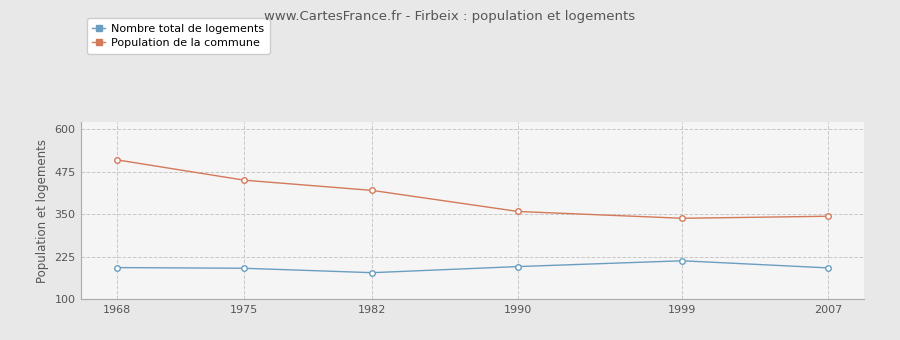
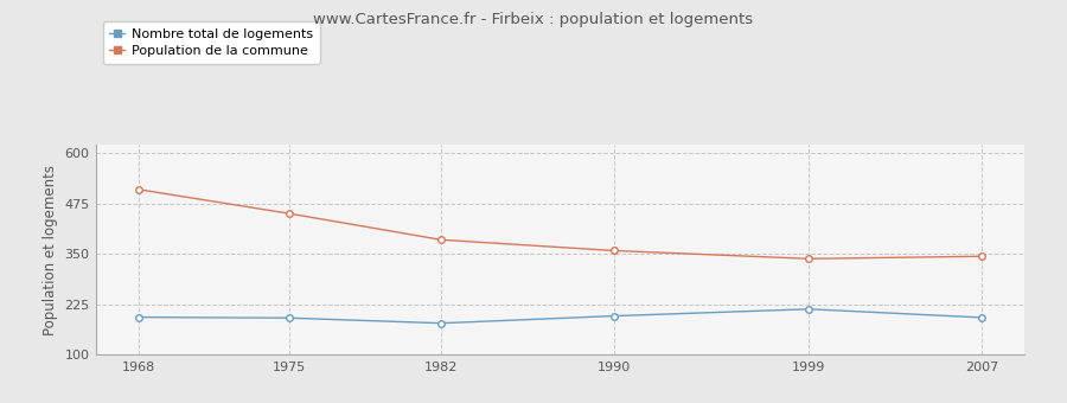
Population de la commune/1982: 420 -> 385
